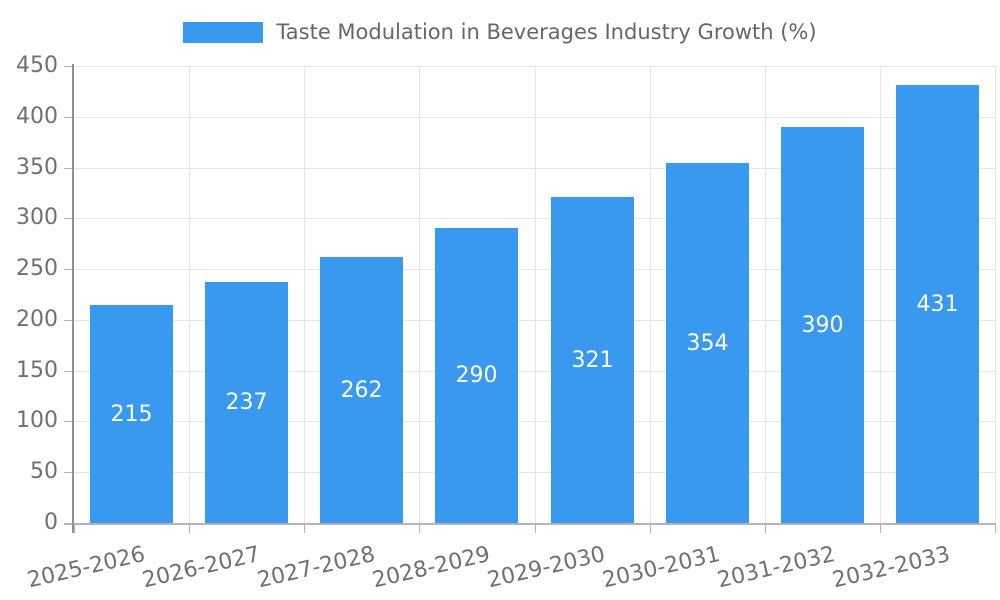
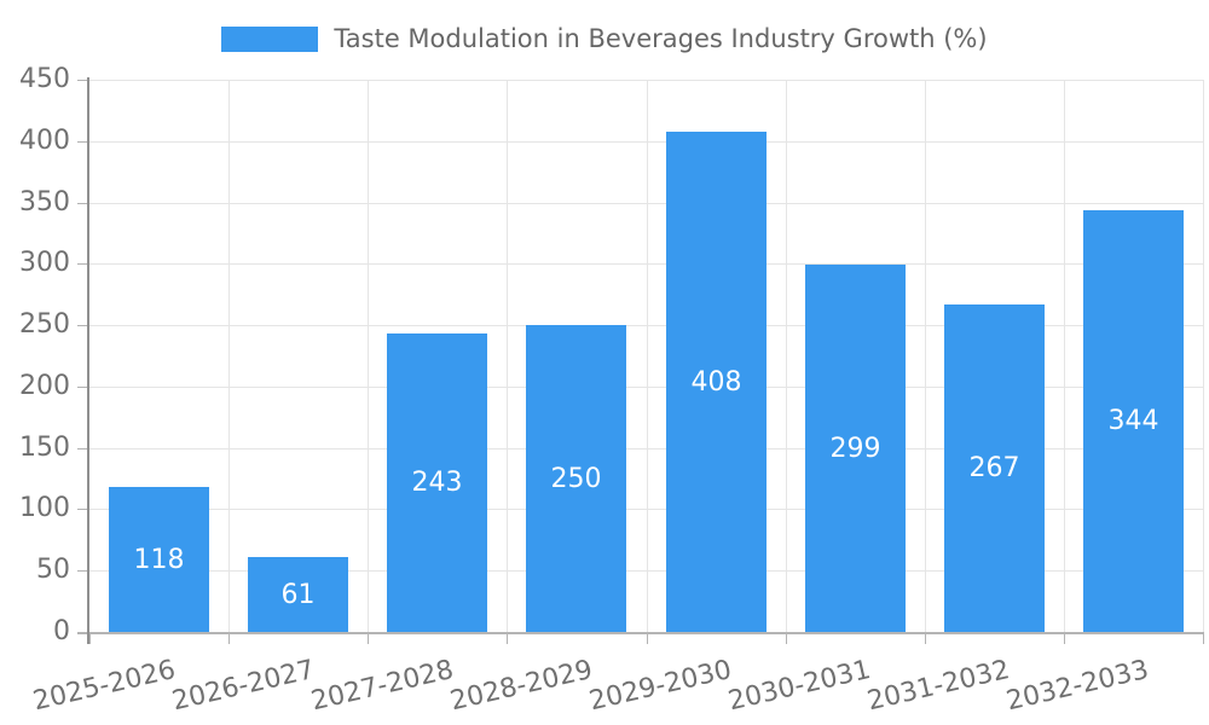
2025-2026: 215 -> 118
2026-2027: 237 -> 61
2027-2028: 262 -> 243
2028-2029: 290 -> 250
2029-2030: 321 -> 408
2030-2031: 354 -> 299
2031-2032: 390 -> 267
2032-2033: 431 -> 344
